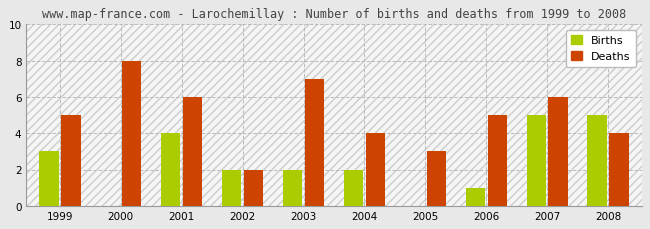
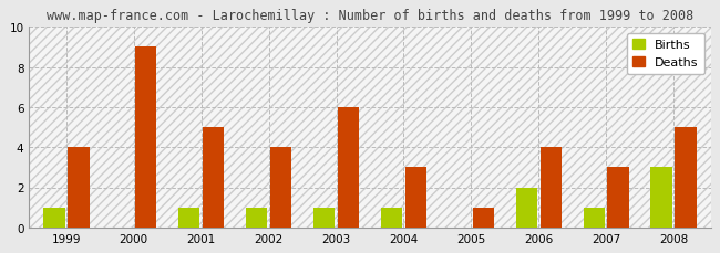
Births/1999: 3 -> 1
Deaths/1999: 5 -> 4
Deaths/2000: 8 -> 9
Births/2001: 4 -> 1
Deaths/2001: 6 -> 5
Births/2002: 2 -> 1
Deaths/2002: 2 -> 4
Births/2003: 2 -> 1
Deaths/2003: 7 -> 6
Births/2004: 2 -> 1
Deaths/2004: 4 -> 3
Deaths/2005: 3 -> 1
Births/2006: 1 -> 2
Deaths/2006: 5 -> 4
Births/2007: 5 -> 1
Deaths/2007: 6 -> 3
Births/2008: 5 -> 3
Deaths/2008: 4 -> 5
